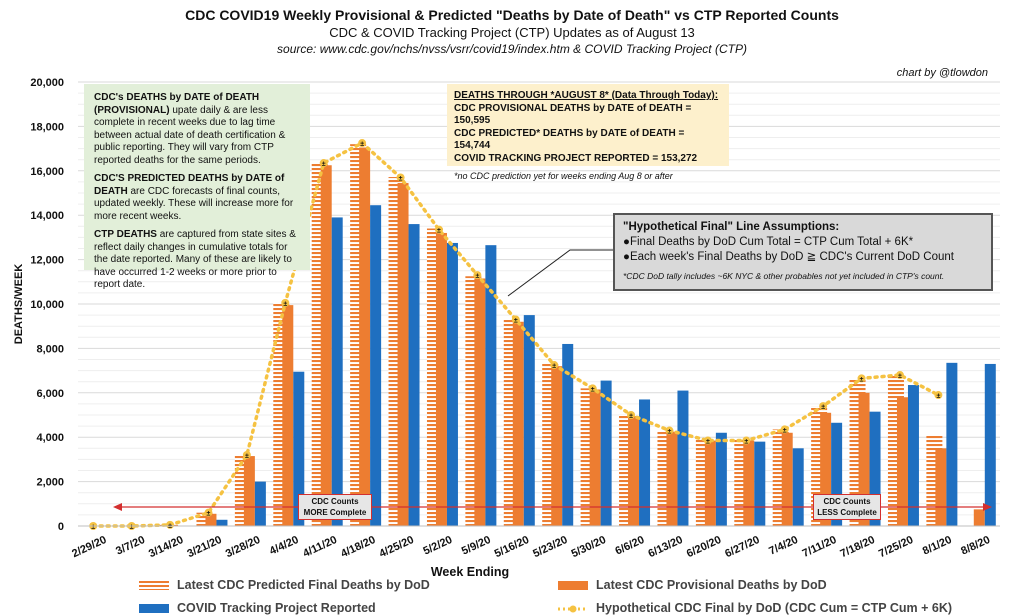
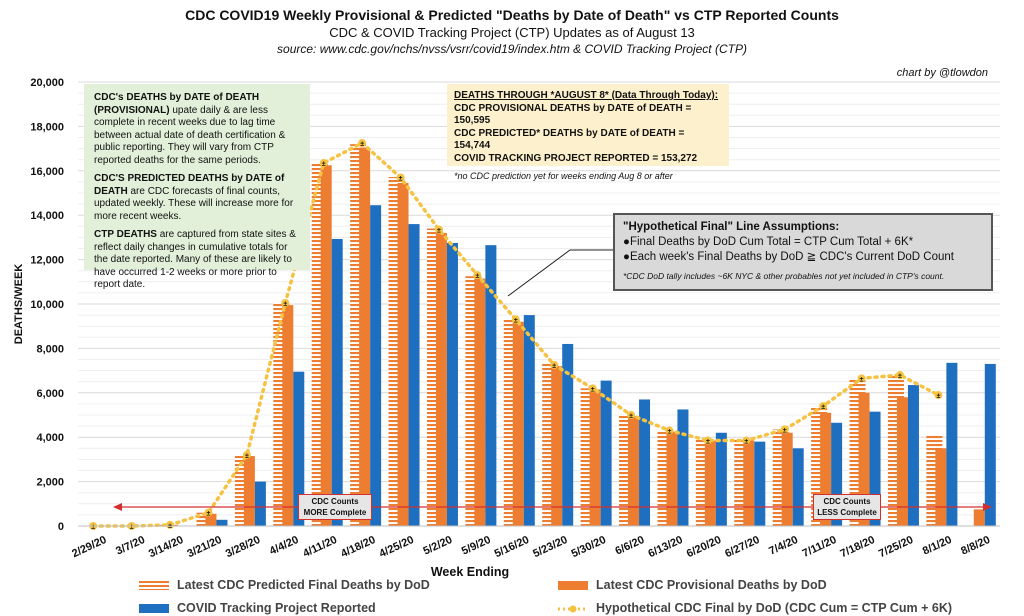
COVID Tracking Project Reported/4/11/20: 13900 -> 12900
COVID Tracking Project Reported/6/13/20: 6100 -> 5200
